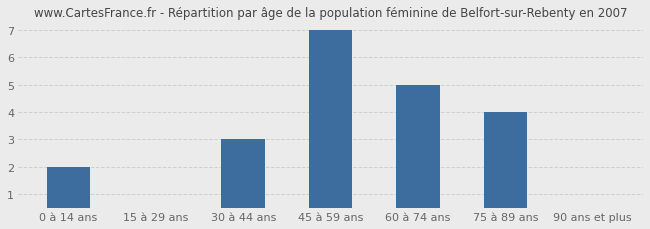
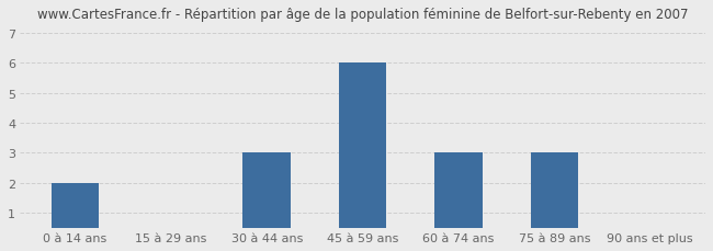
45 à 59 ans: 7.0 -> 6.0
60 à 74 ans: 5.0 -> 3.0
75 à 89 ans: 4.0 -> 3.0
